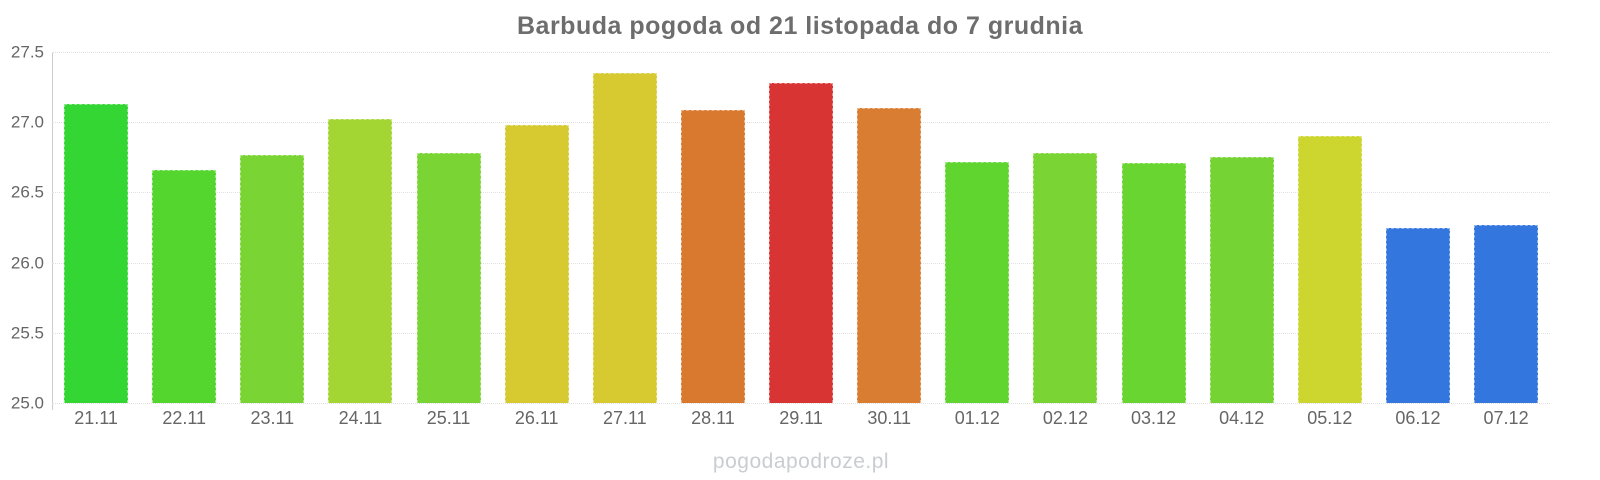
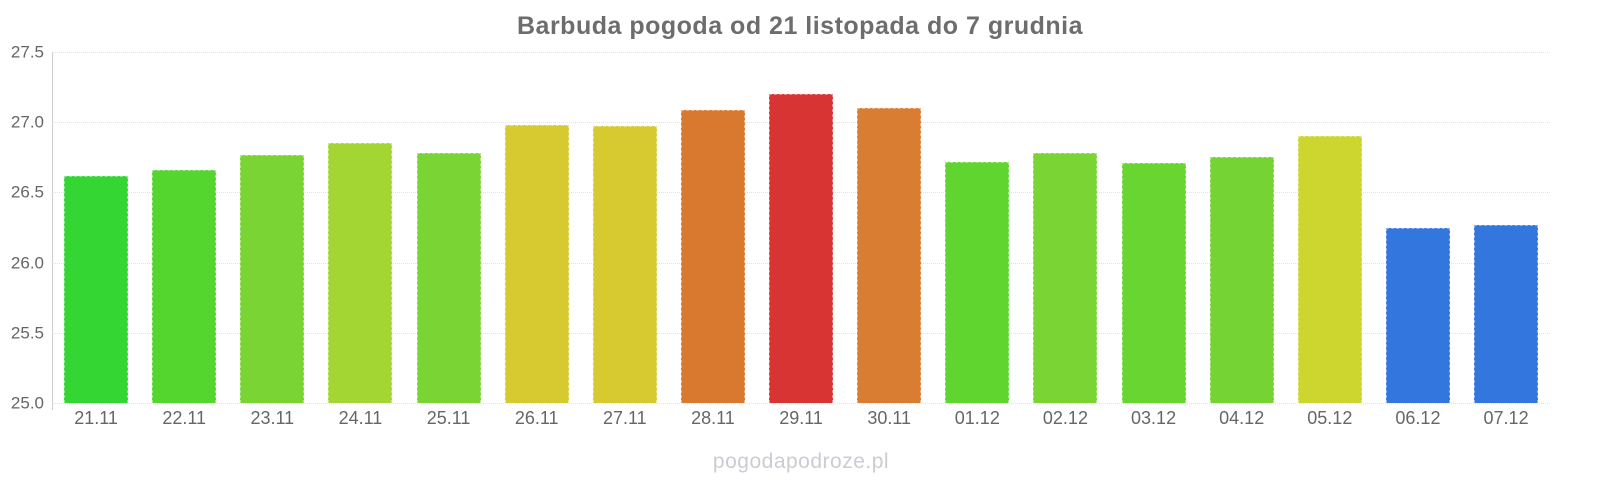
21.11: 27.13 -> 26.62
24.11: 27.02 -> 26.85
27.11: 27.35 -> 26.97
29.11: 27.28 -> 27.20
